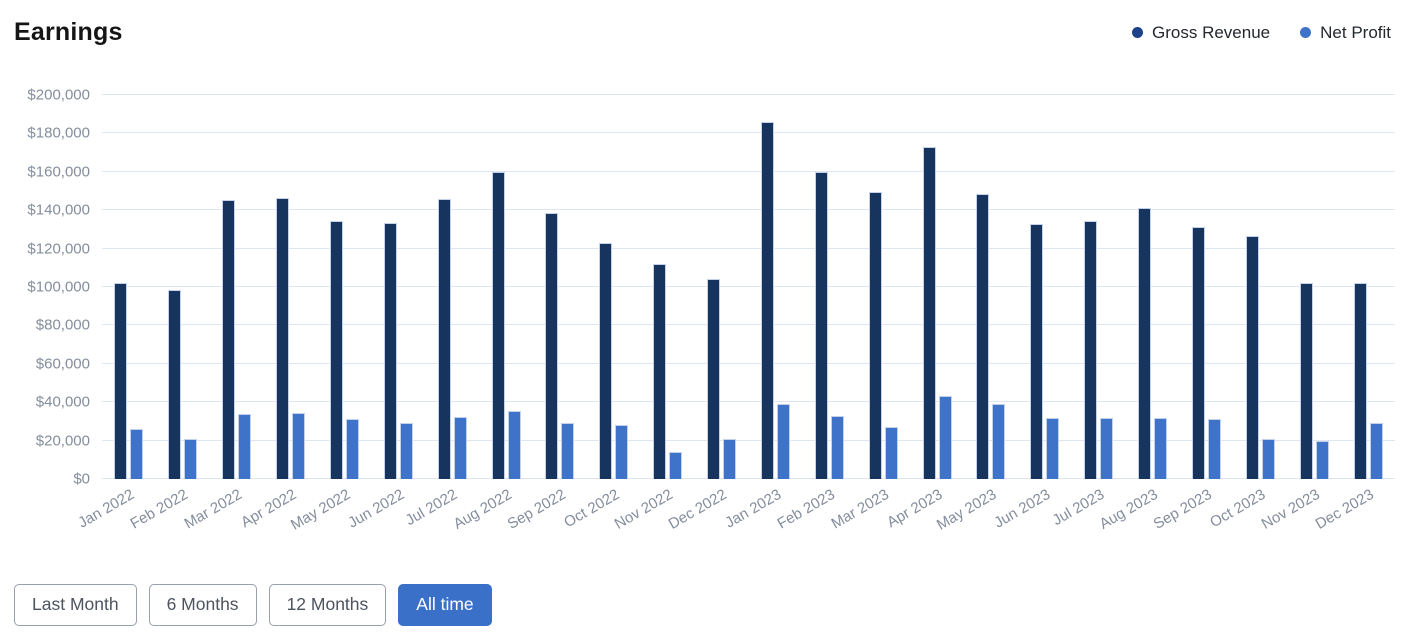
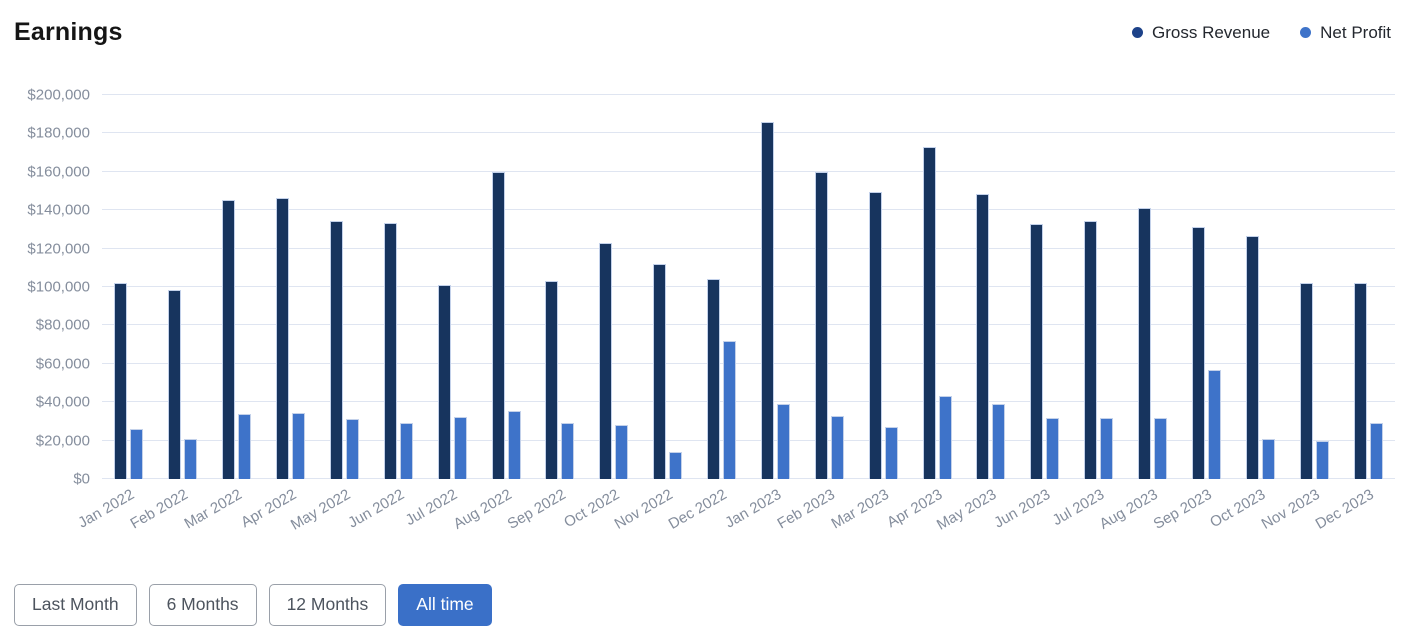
Gross Revenue/Jul 2022: $146000 -> $101000
Gross Revenue/Sep 2022: $138000 -> $103000
Net Profit/Dec 2022: $21000 -> $72000
Net Profit/Sep 2023: $32000 -> $57000
